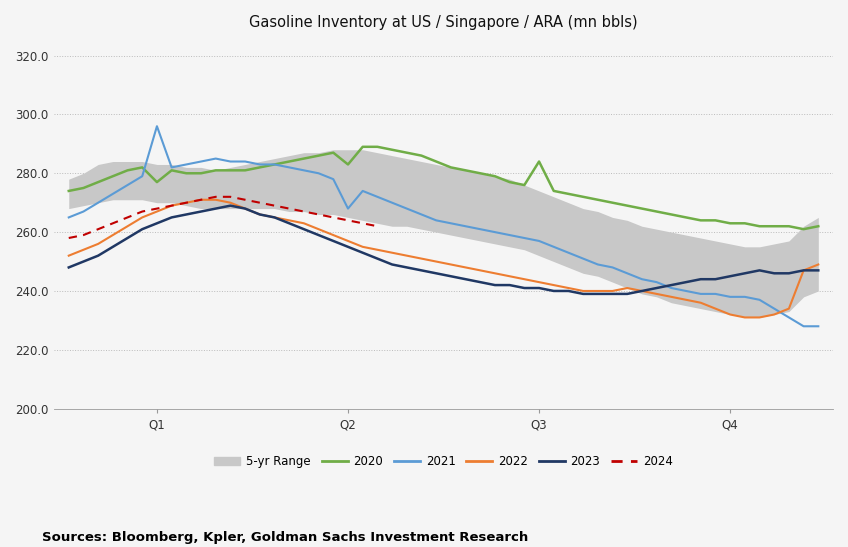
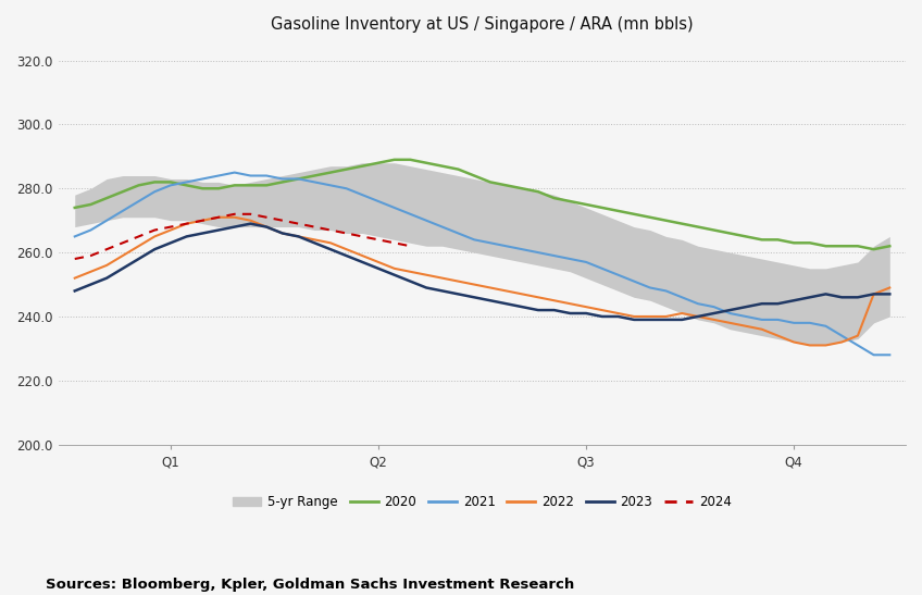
2020/Q1: 277 -> 282
2021/Q1: 296 -> 281
2020/Q2: 283 -> 288
2021/Q2: 268 -> 276
2020/Q3: 284 -> 275
